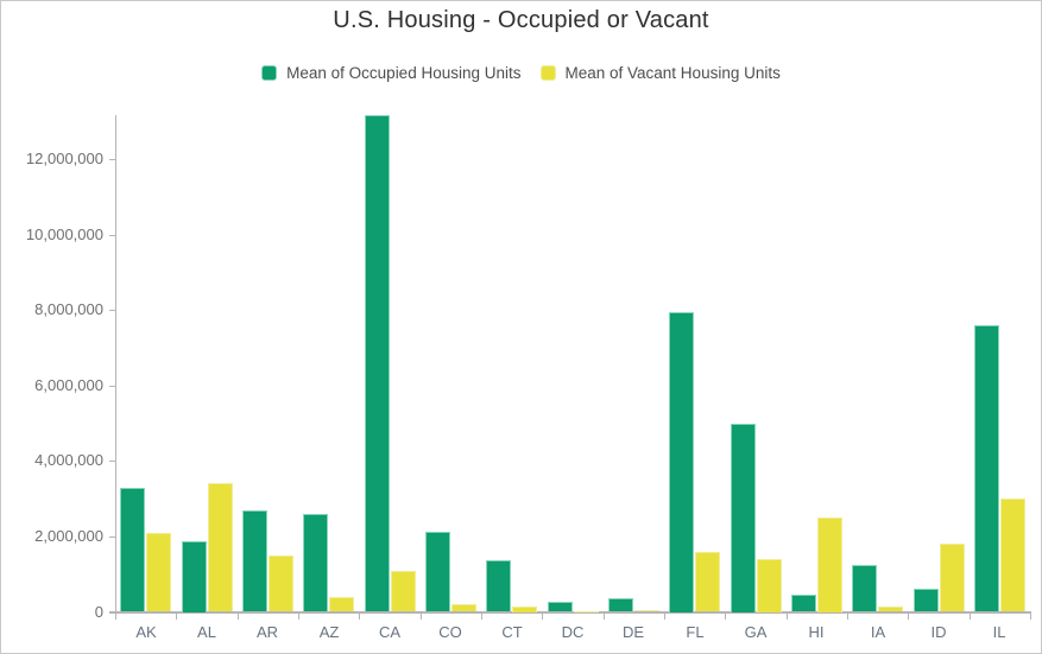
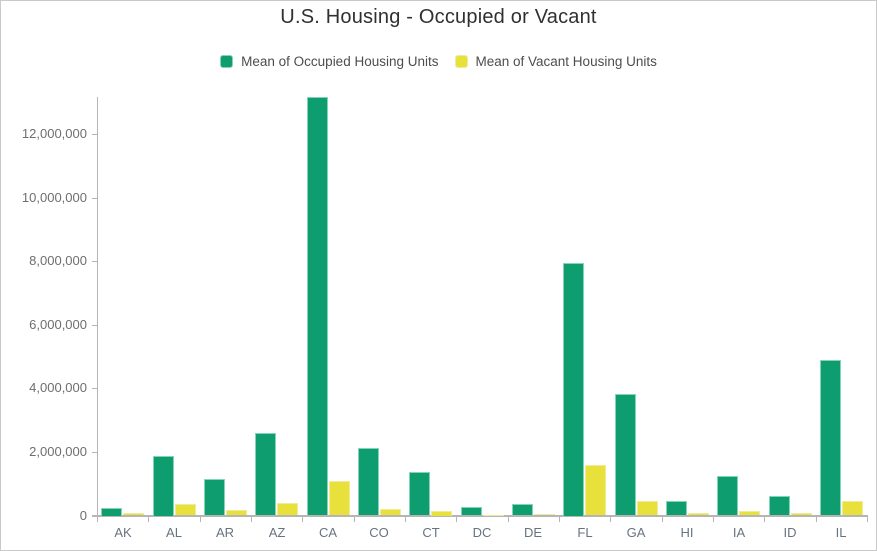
Mean of Occupied Housing Units/AK: 3300000 -> 200000
Mean of Vacant Housing Units/AK: 2100000 -> 100000
Mean of Vacant Housing Units/AL: 3400000 -> 400000
Mean of Occupied Housing Units/AR: 2700000 -> 1100000
Mean of Vacant Housing Units/AR: 1500000 -> 200000
Mean of Occupied Housing Units/GA: 5000000 -> 3800000
Mean of Vacant Housing Units/GA: 1400000 -> 500000
Mean of Vacant Housing Units/HI: 2500000 -> 100000
Mean of Vacant Housing Units/ID: 1800000 -> 100000
Mean of Occupied Housing Units/IL: 7600000 -> 4900000
Mean of Vacant Housing Units/IL: 3000000 -> 500000
